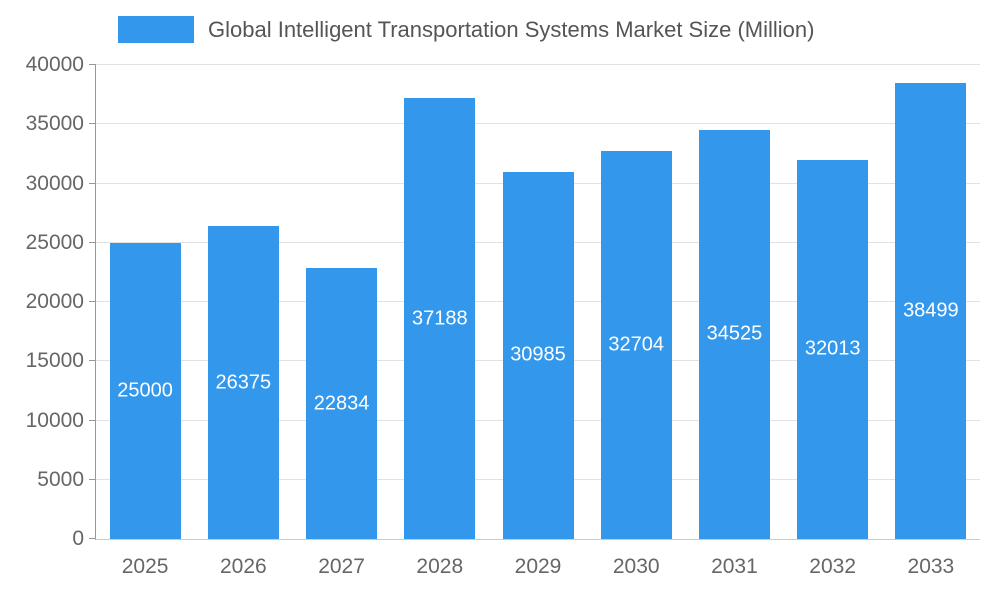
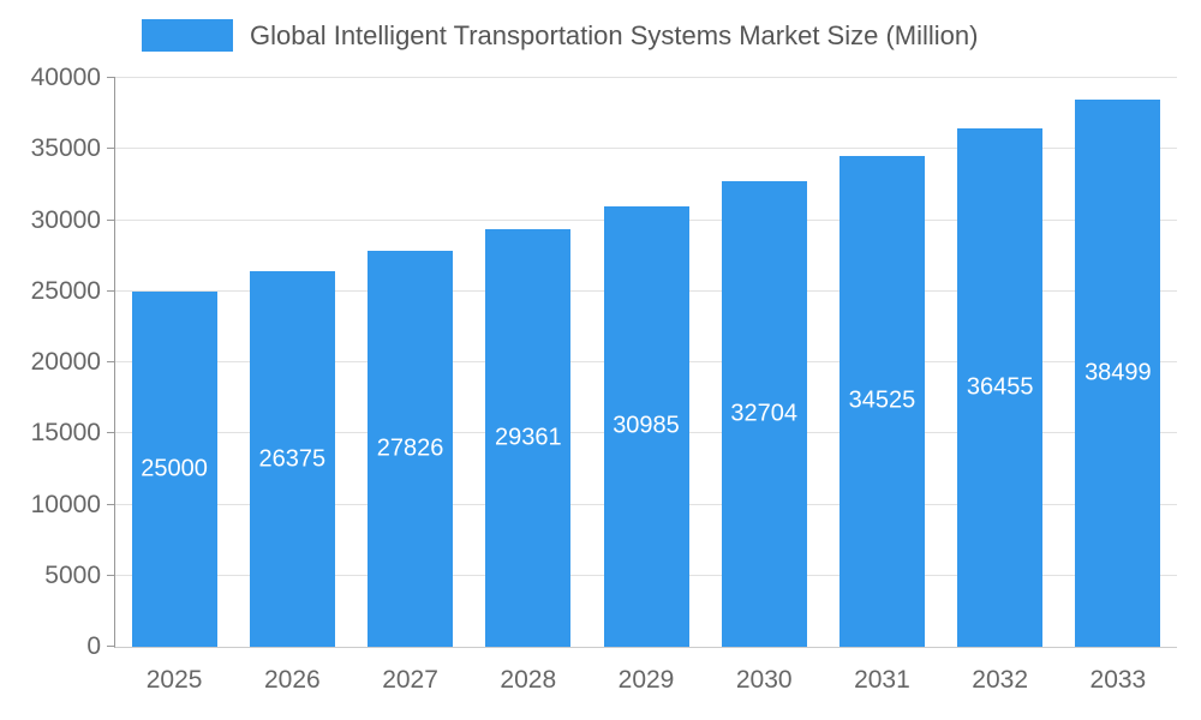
2027: 22834 -> 27826
2028: 37188 -> 29361
2032: 32013 -> 36455
